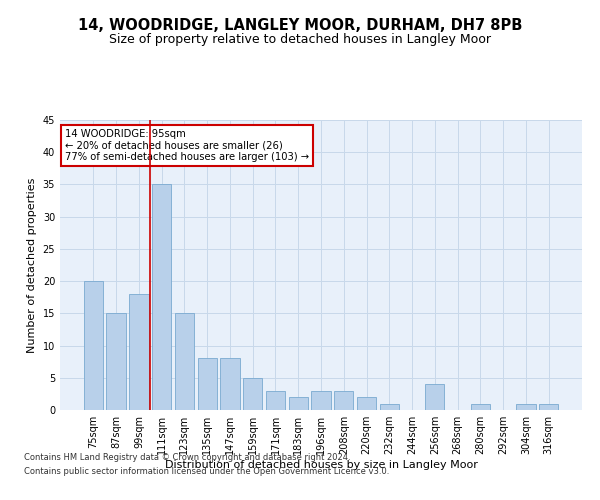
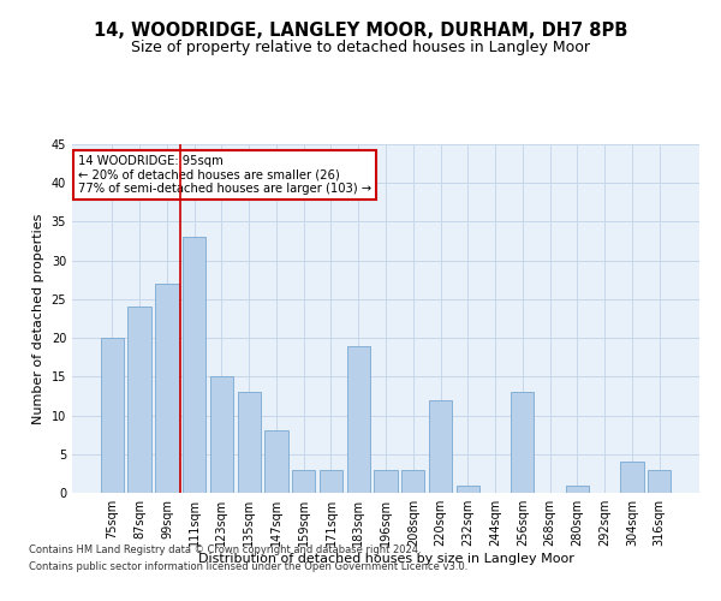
87sqm: 15 -> 24
99sqm: 18 -> 27
111sqm: 35 -> 33
135sqm: 8 -> 13
159sqm: 5 -> 3
183sqm: 2 -> 19
220sqm: 2 -> 12
256sqm: 4 -> 13
304sqm: 1 -> 4
316sqm: 1 -> 3
